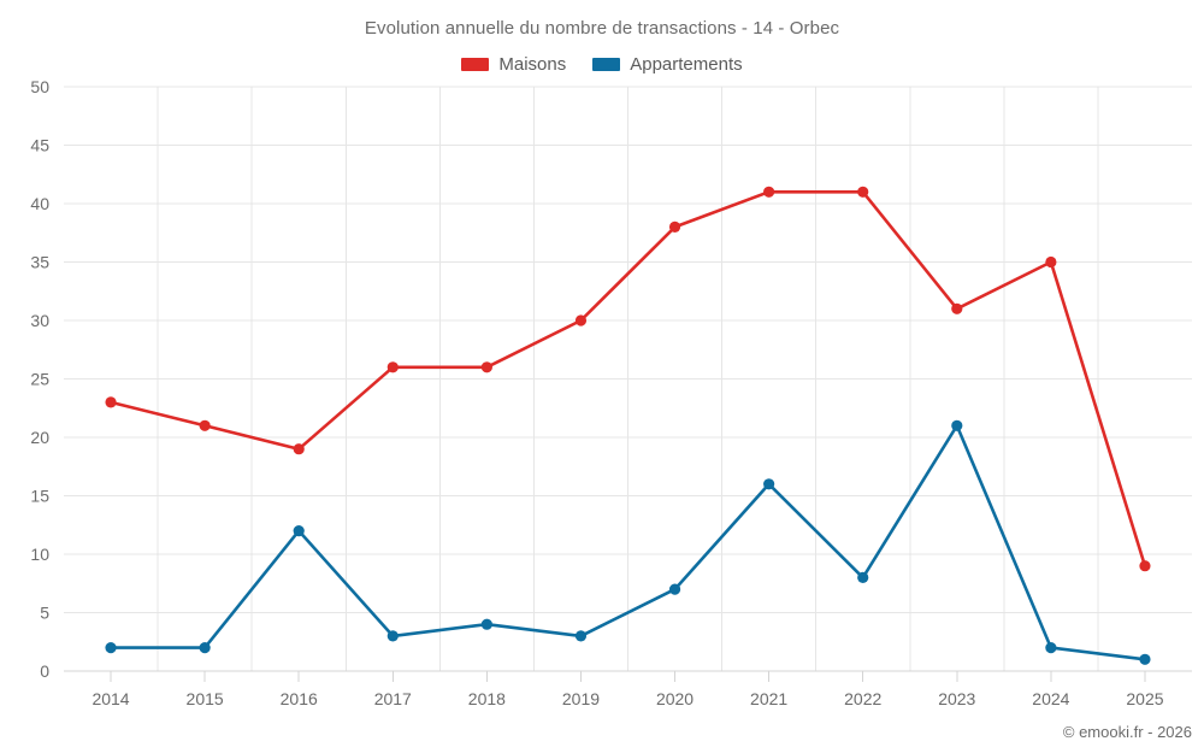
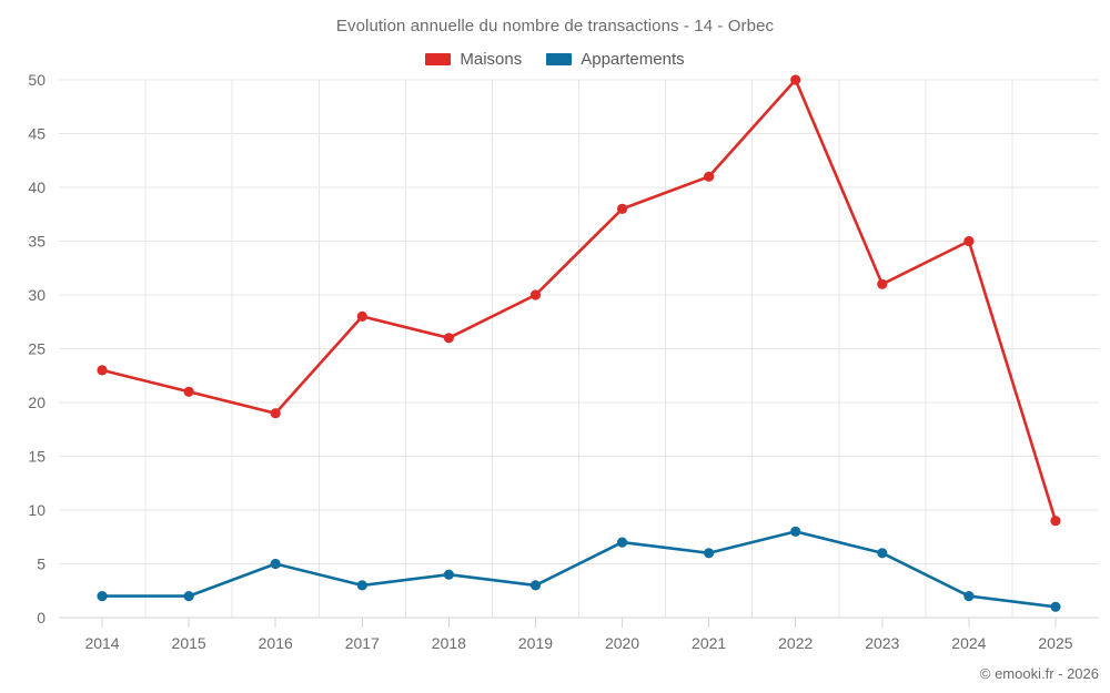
Appartements/2016: 12 -> 5
Maisons/2017: 26 -> 28
Appartements/2021: 16 -> 6
Maisons/2022: 41 -> 50
Appartements/2023: 21 -> 6
